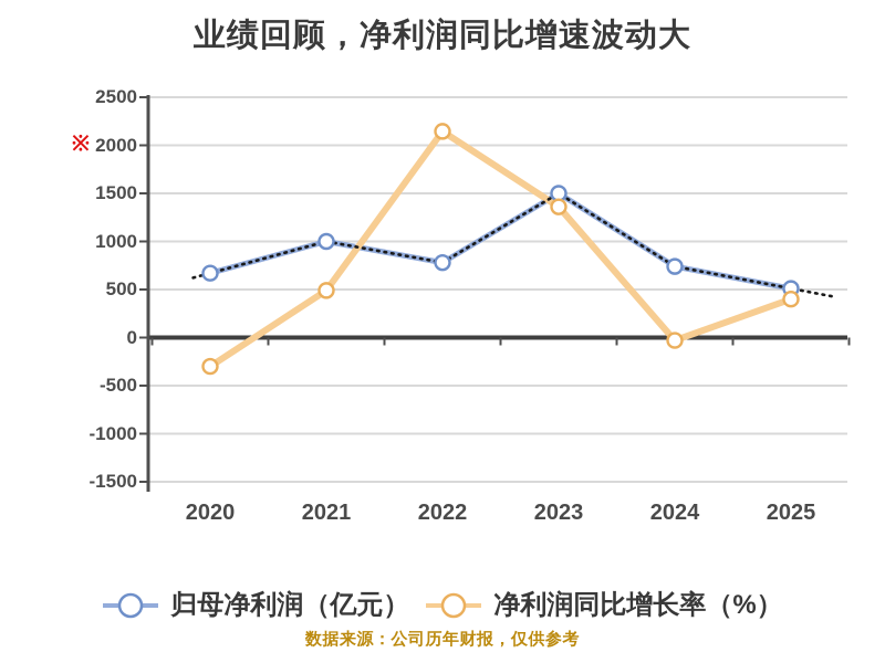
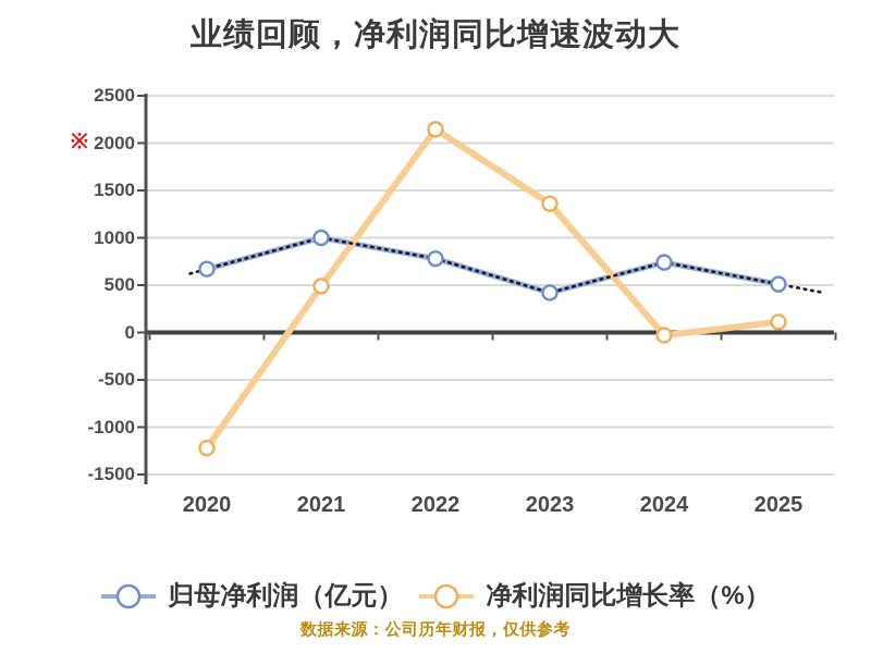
净利润同比增长率（%）/2020: -300 -> -1200
归母净利润（亿元）/2023: 1500 -> 400
净利润同比增长率（%）/2025: 400 -> 100
